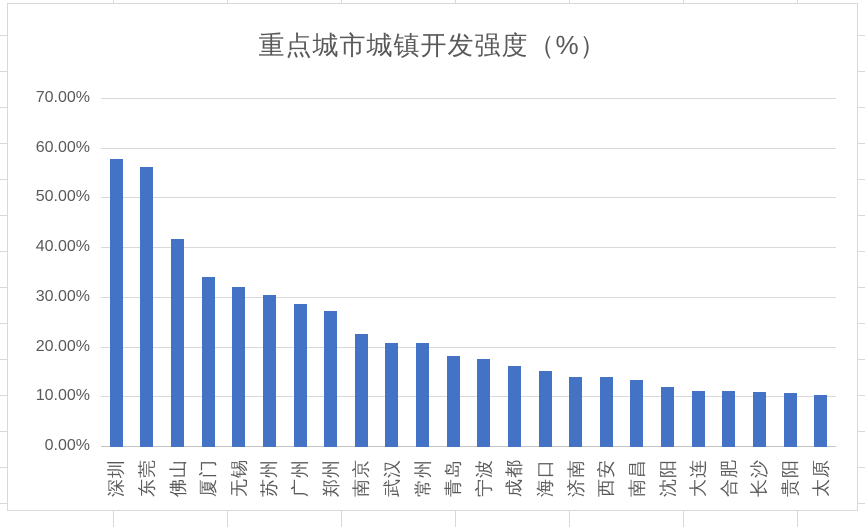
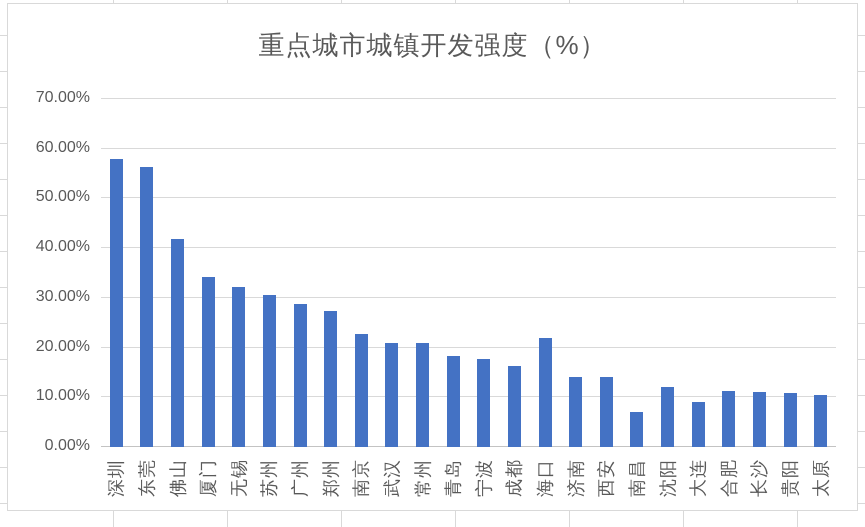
海口: 15% -> 22%
南昌: 13% -> 7%
大连: 11% -> 9%
